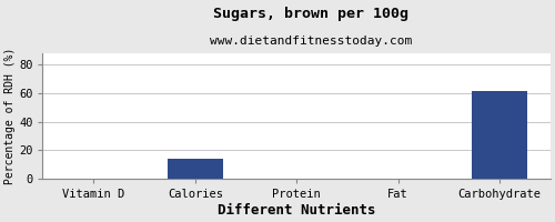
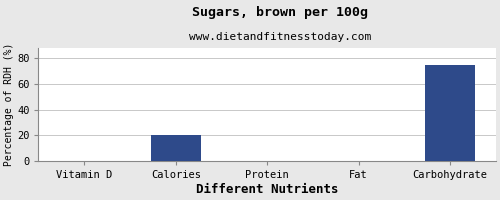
Calories: 14 -> 20
Carbohydrate: 62 -> 75
